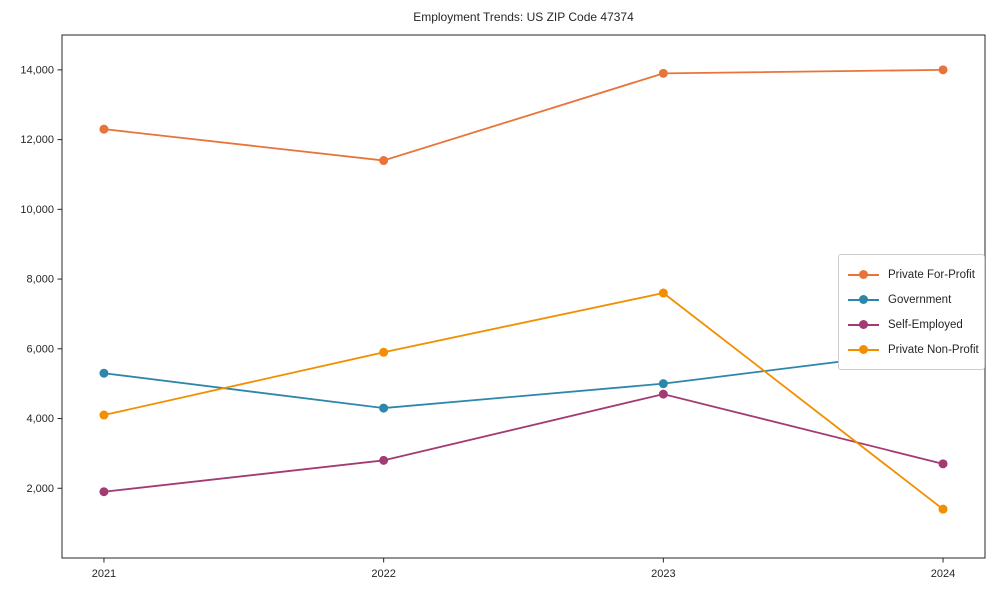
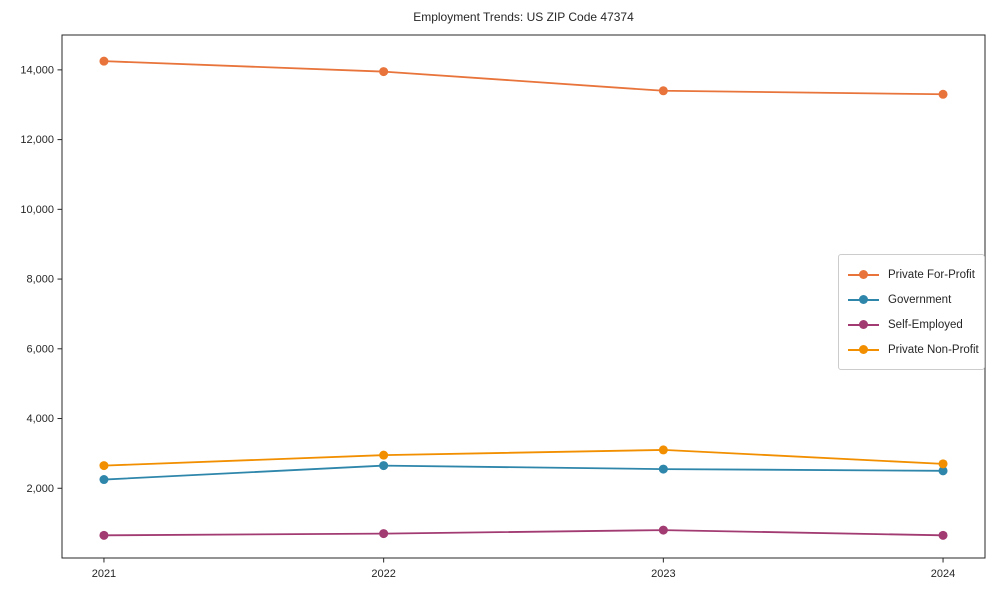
Private For-Profit/2021: 12300 -> 14200
Government/2021: 5300 -> 2200
Self-Employed/2021: 1900 -> 600
Private Non-Profit/2021: 4100 -> 2600
Private For-Profit/2022: 11400 -> 14000
Government/2022: 4300 -> 2600
Self-Employed/2022: 2800 -> 700
Private Non-Profit/2022: 5900 -> 3000
Private For-Profit/2023: 13900 -> 13400
Government/2023: 5000 -> 2600
Self-Employed/2023: 4700 -> 800
Private Non-Profit/2023: 7600 -> 3100
Private For-Profit/2024: 14000 -> 13300
Government/2024: 6000 -> 2500
Self-Employed/2024: 2700 -> 600
Private Non-Profit/2024: 1400 -> 2700
